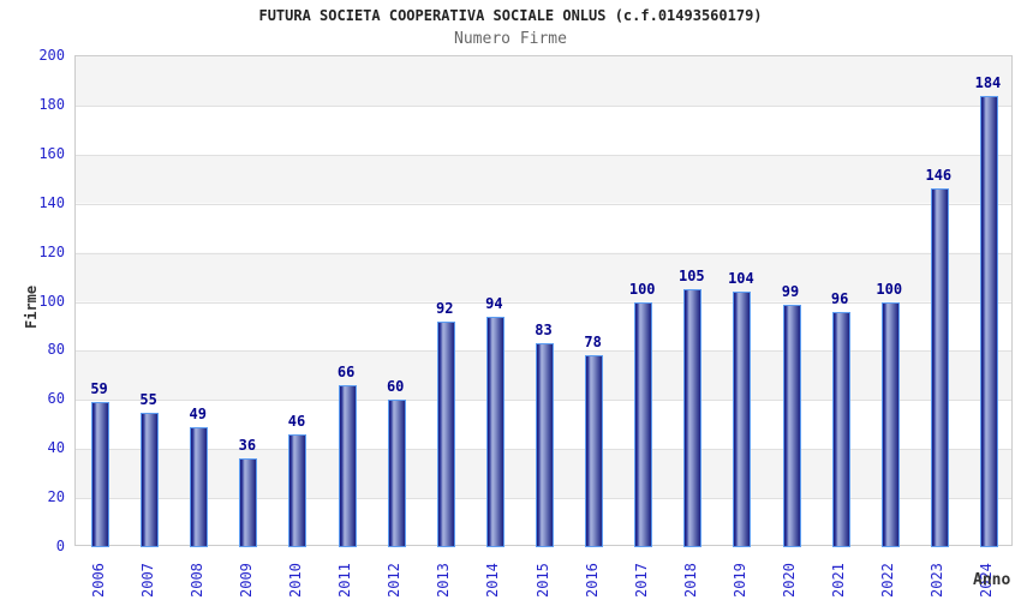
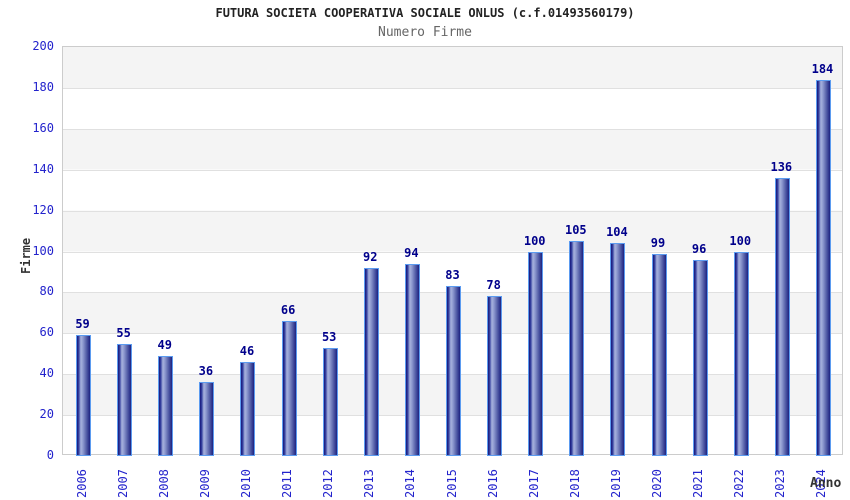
2012: 60 -> 53
2023: 146 -> 136
